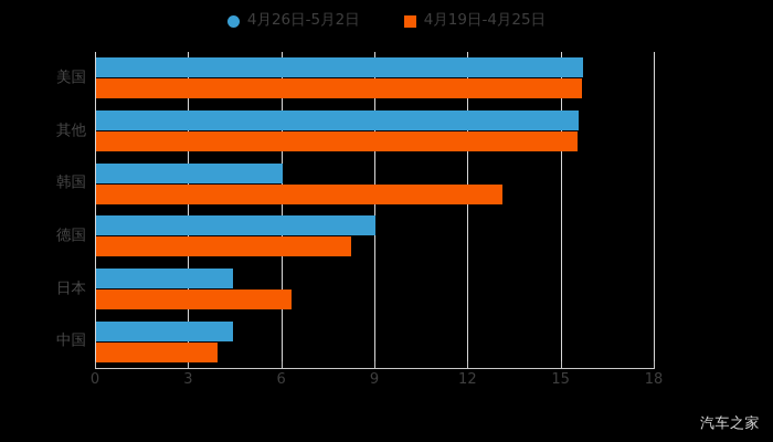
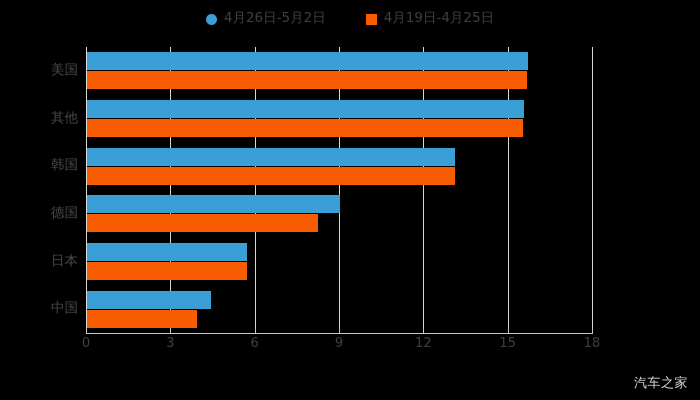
4月26日-5月2日/韩国: 6.0 -> 13.1
4月26日-5月2日/日本: 4.4 -> 5.7
4月19日-4月25日/日本: 6.3 -> 5.7
